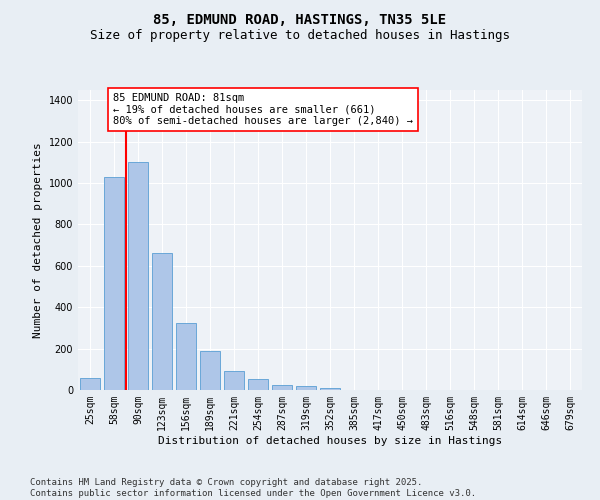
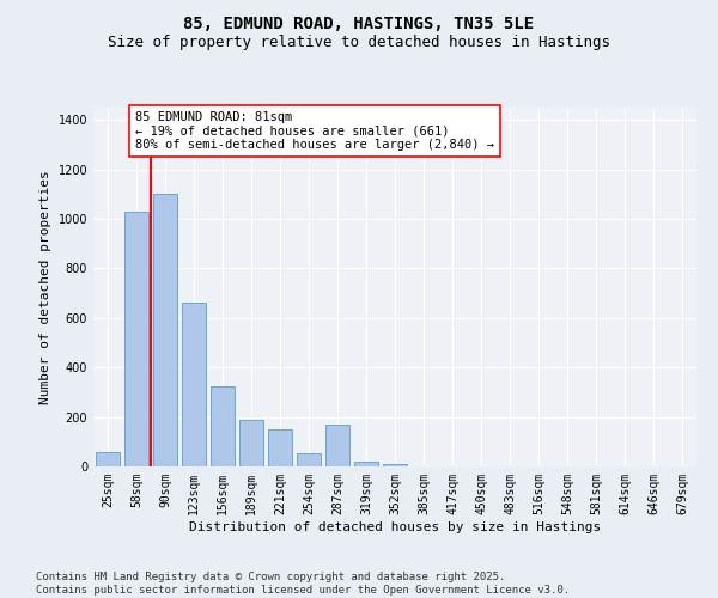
221sqm: 90 -> 150
287sqm: 25 -> 170
